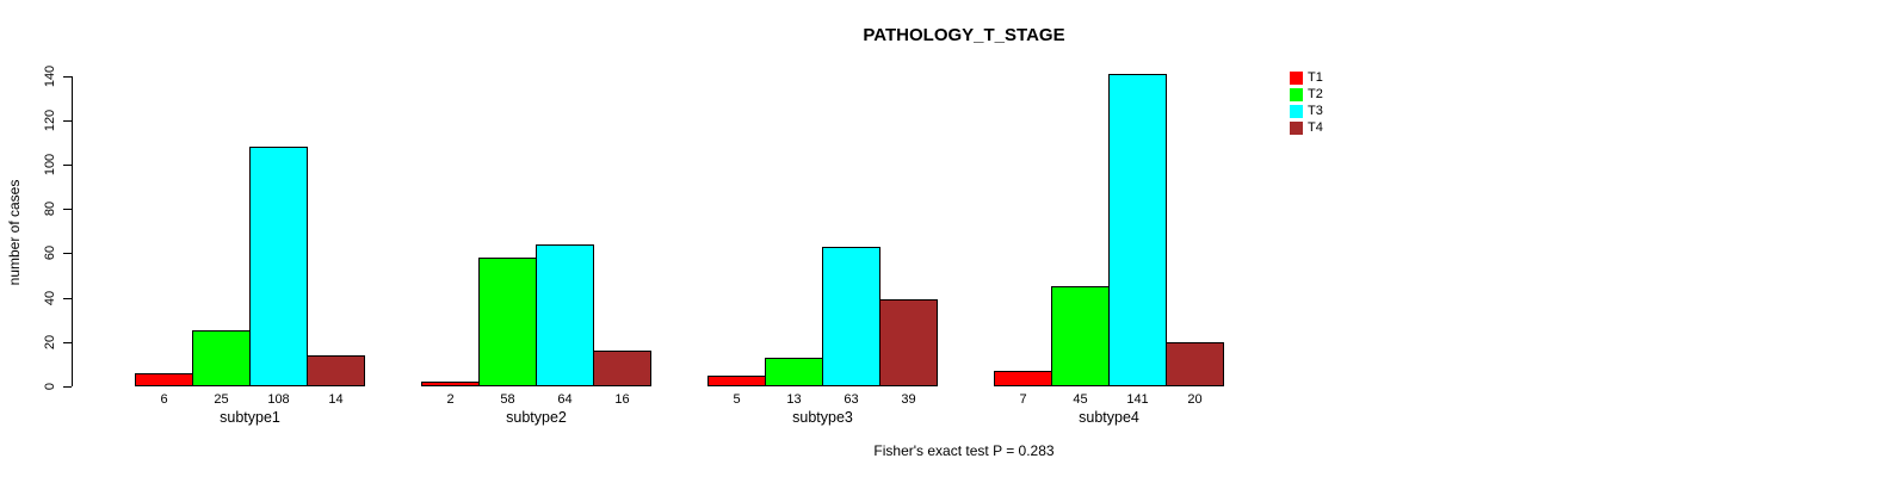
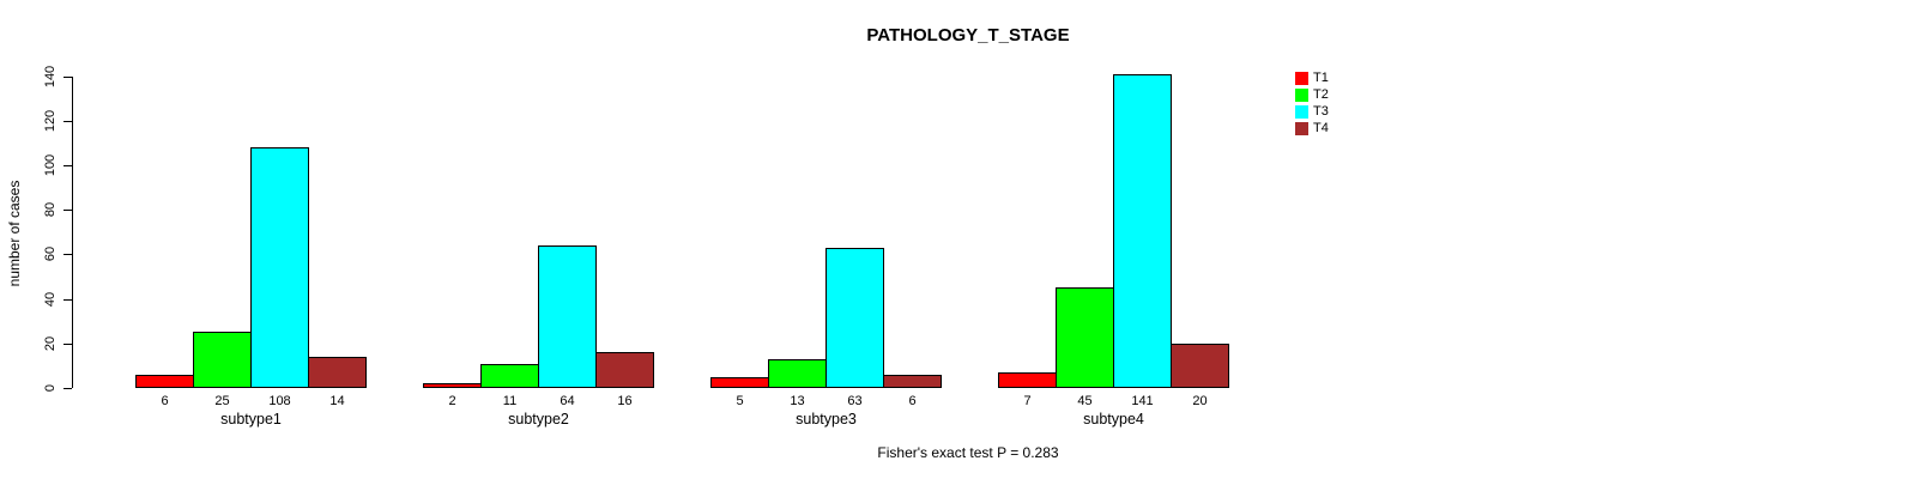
T2/subtype2: 58 -> 11
T4/subtype3: 39 -> 6
